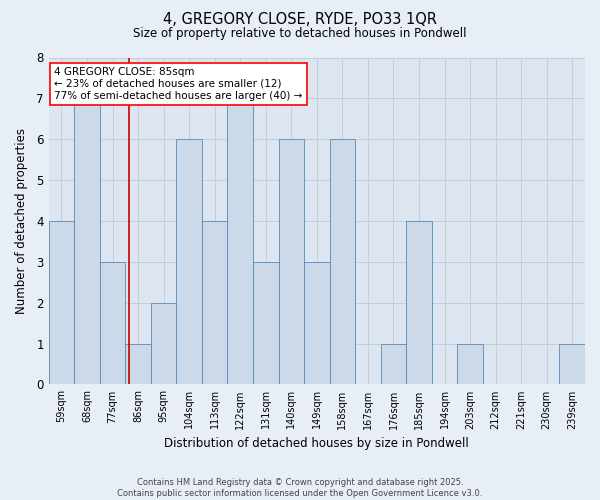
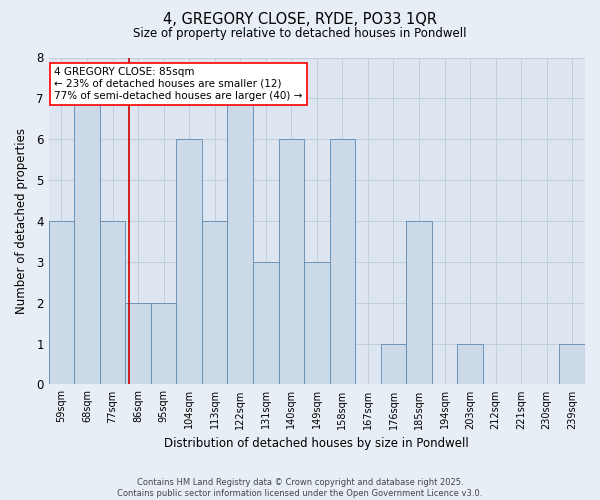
77sqm: 3 -> 4
86sqm: 1 -> 2
